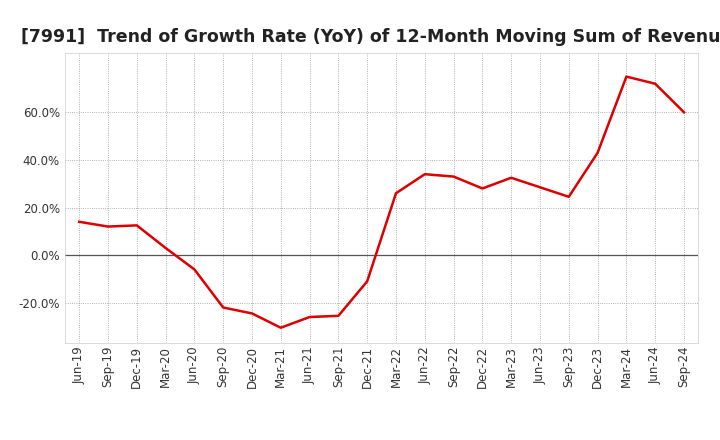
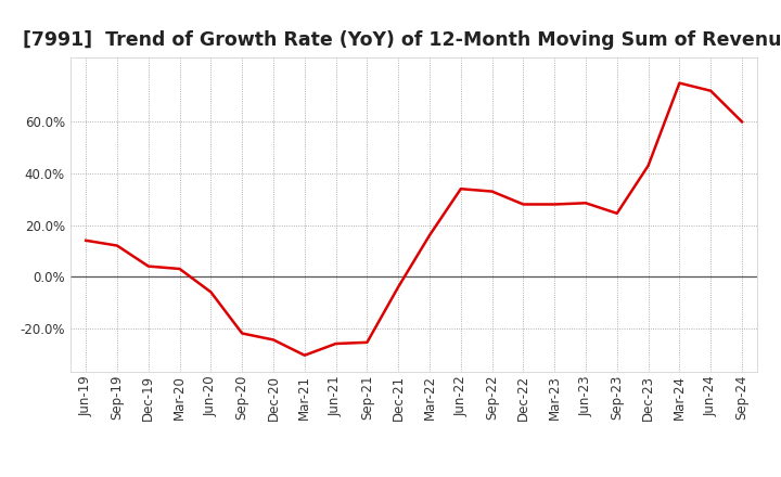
Dec-19: 12.5% -> 4.0%
Dec-21: -11.0% -> -4.0%
Mar-22: 26.0% -> 16.0%
Mar-23: 32.5% -> 28.0%
